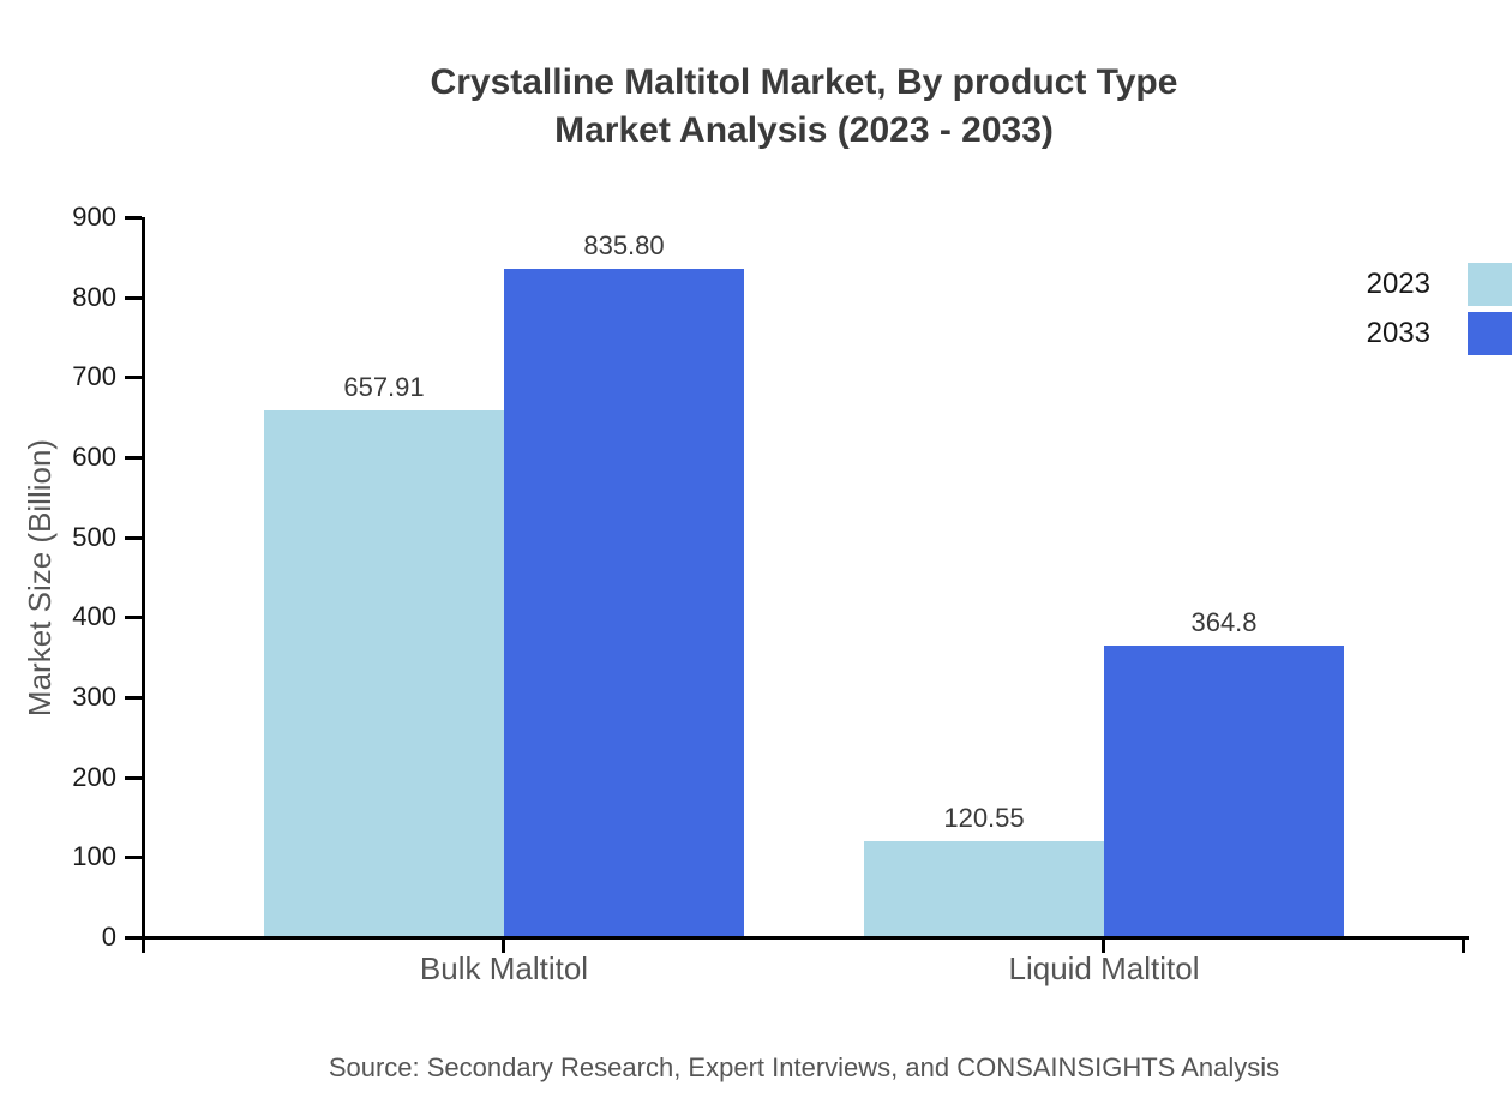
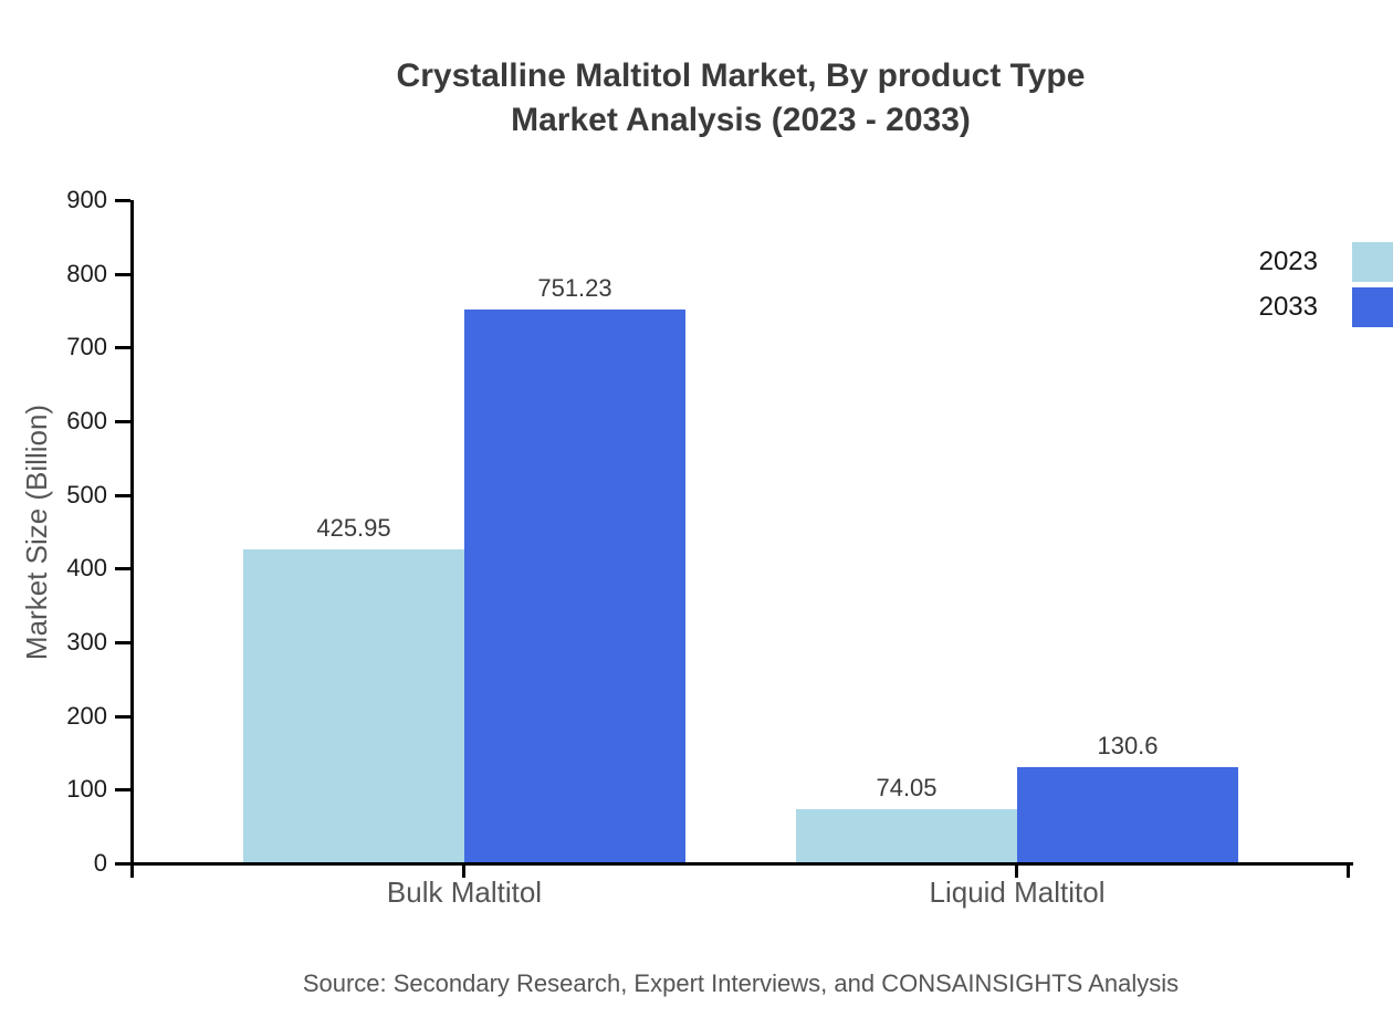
2023/Bulk Maltitol: 657.91 -> 425.95
2033/Bulk Maltitol: 835.80 -> 751.23
2023/Liquid Maltitol: 120.55 -> 74.05
2033/Liquid Maltitol: 364.8 -> 130.6
